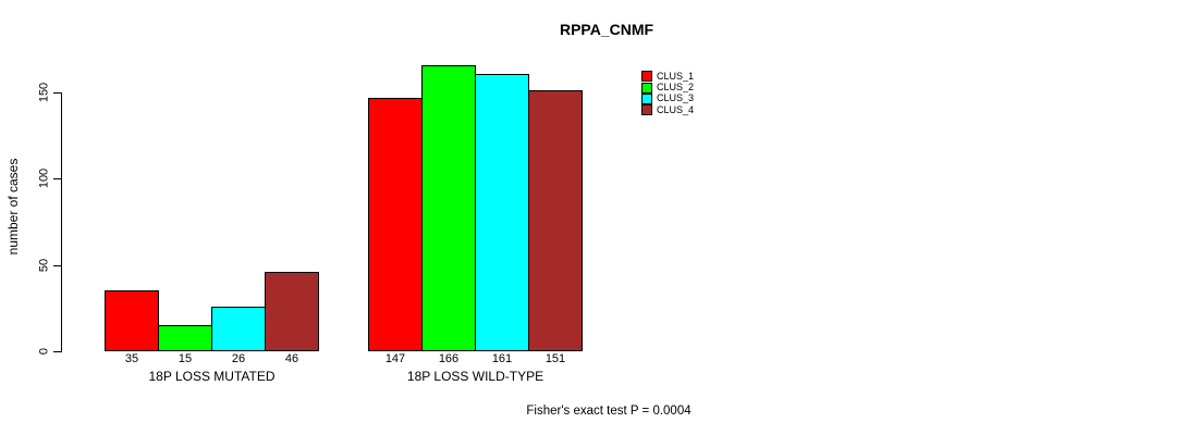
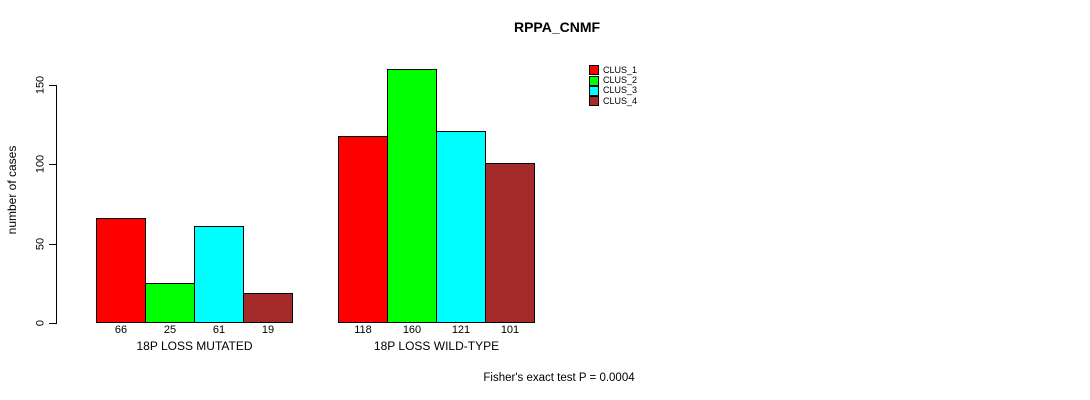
CLUS_1/18P LOSS MUTATED: 35 -> 66
CLUS_2/18P LOSS MUTATED: 15 -> 25
CLUS_3/18P LOSS MUTATED: 26 -> 61
CLUS_4/18P LOSS MUTATED: 46 -> 19
CLUS_1/18P LOSS WILD-TYPE: 147 -> 118
CLUS_2/18P LOSS WILD-TYPE: 166 -> 160
CLUS_3/18P LOSS WILD-TYPE: 161 -> 121
CLUS_4/18P LOSS WILD-TYPE: 151 -> 101
